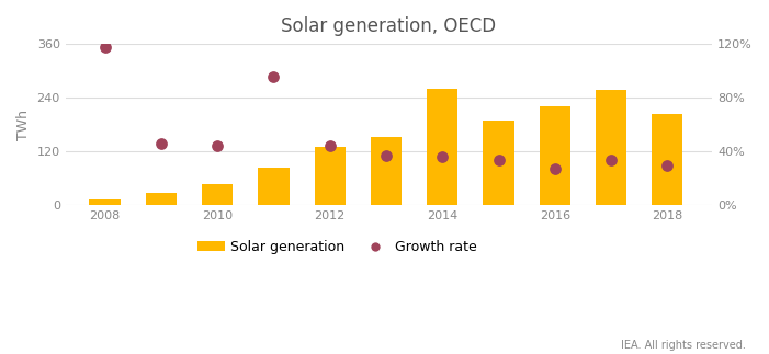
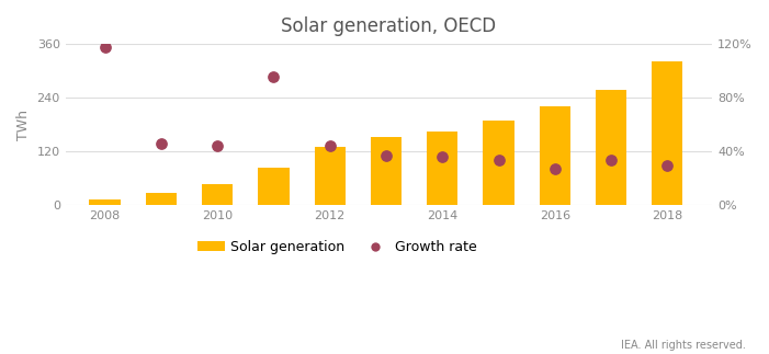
Solar generation/2014: 260 -> 165
Solar generation/2018: 205 -> 320
